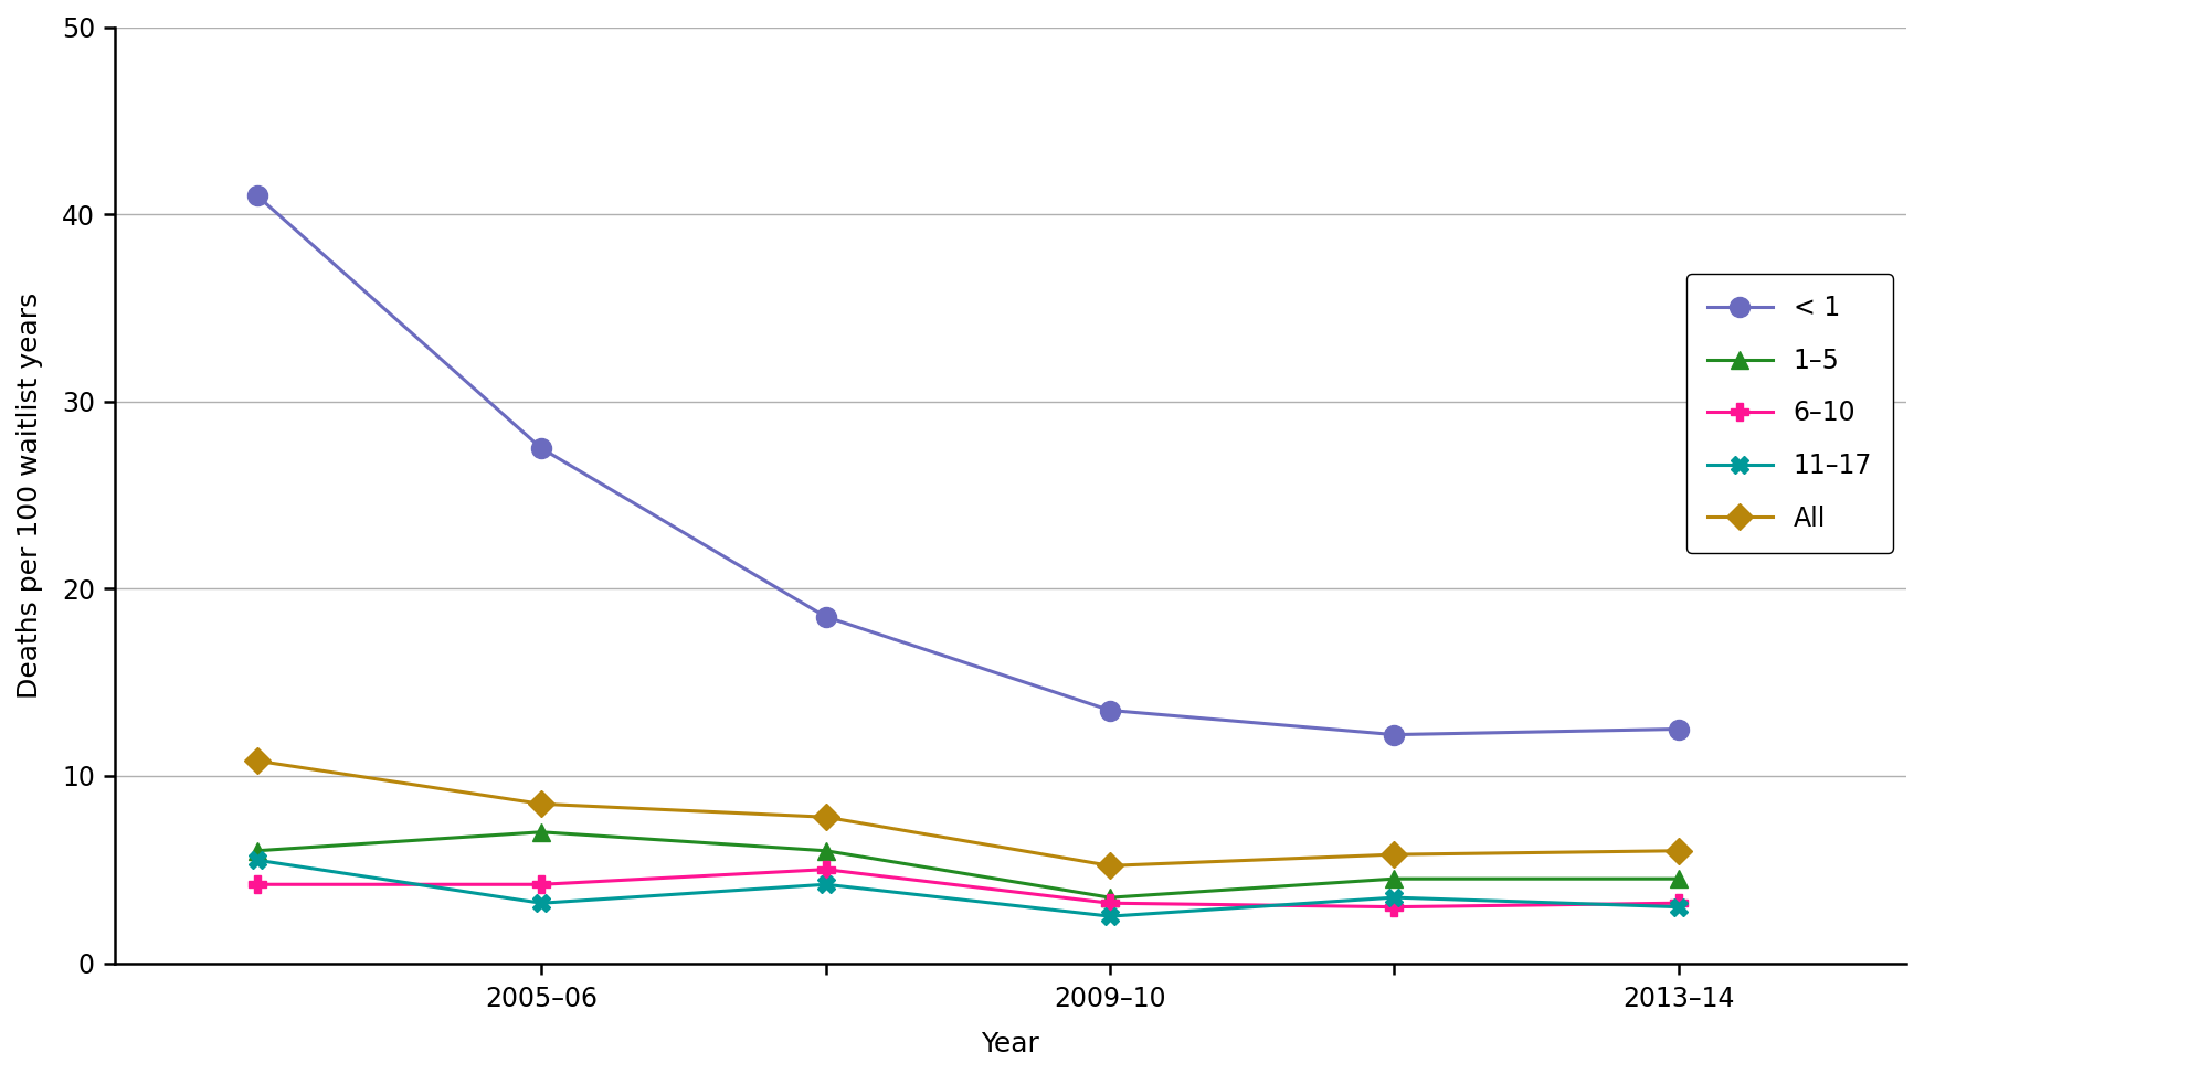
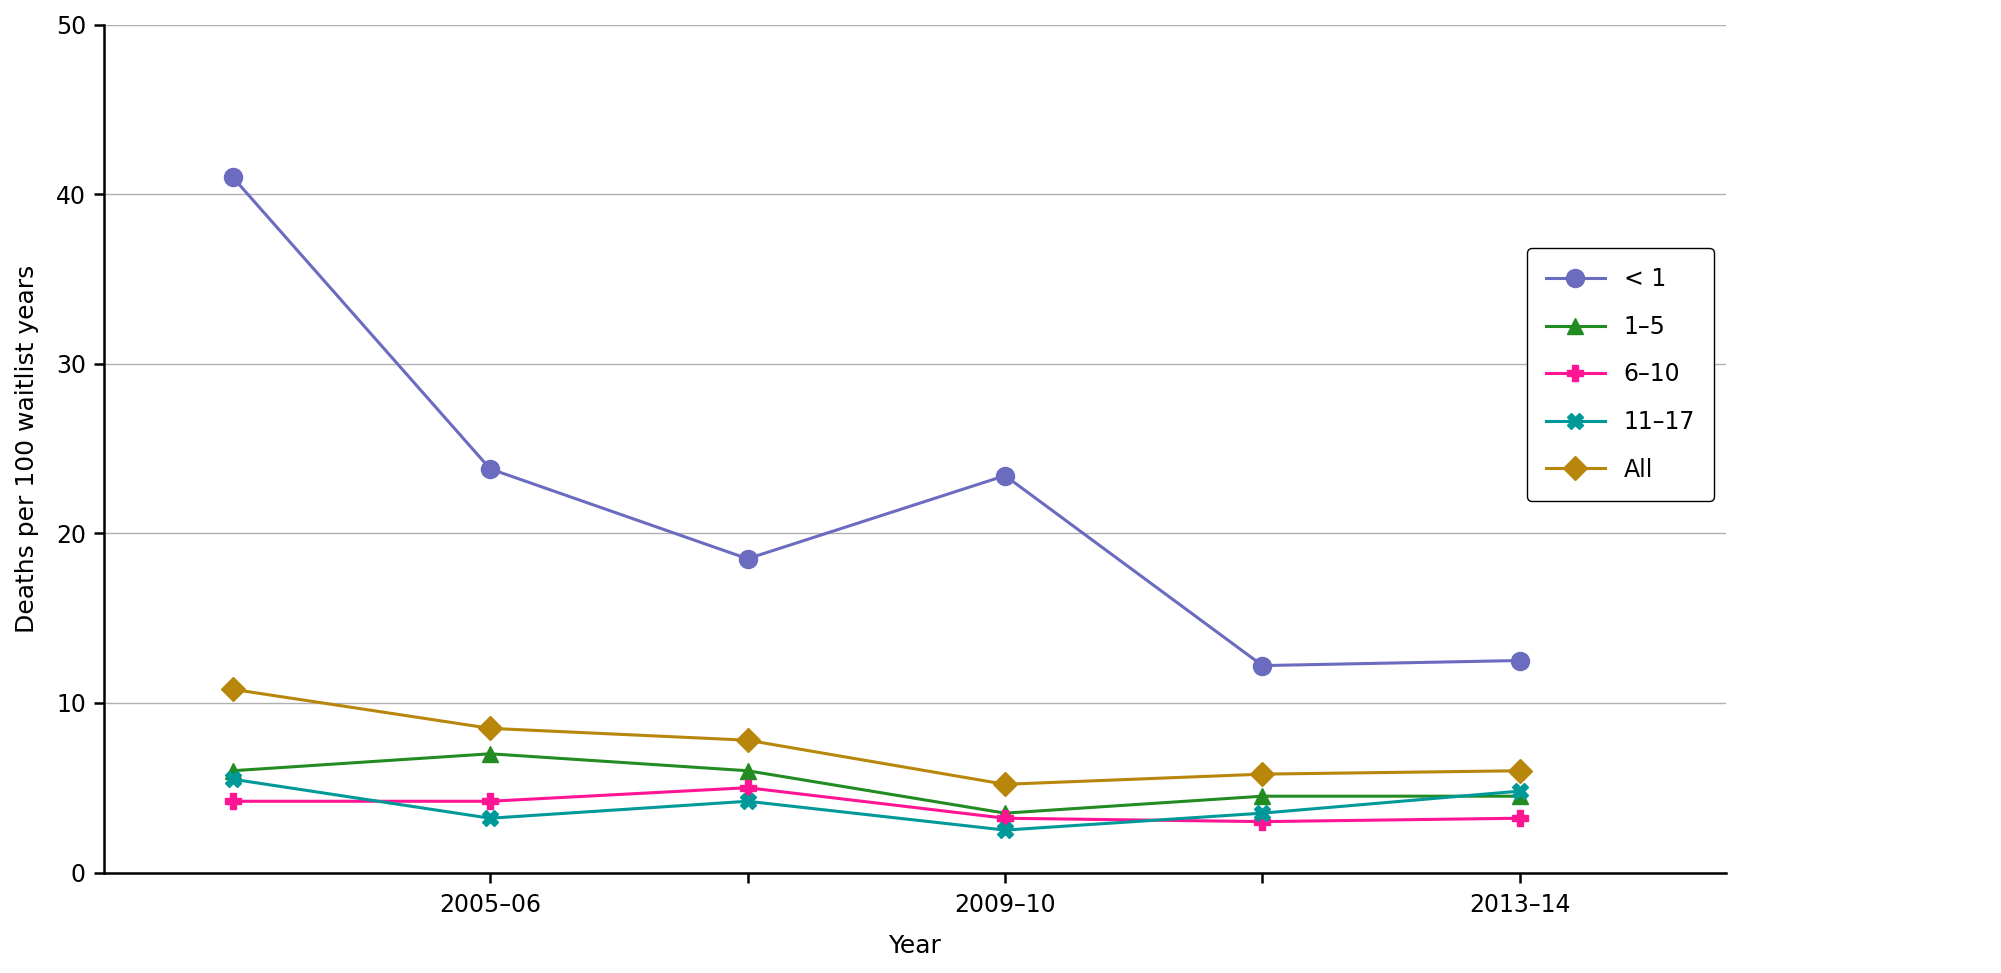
< 1/2005–06: 27.5 -> 23.8
< 1/2009–10: 13.5 -> 23.4
11–17/2013–14: 3.0 -> 4.8
